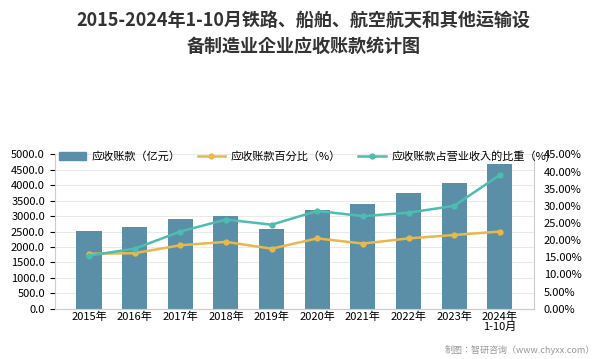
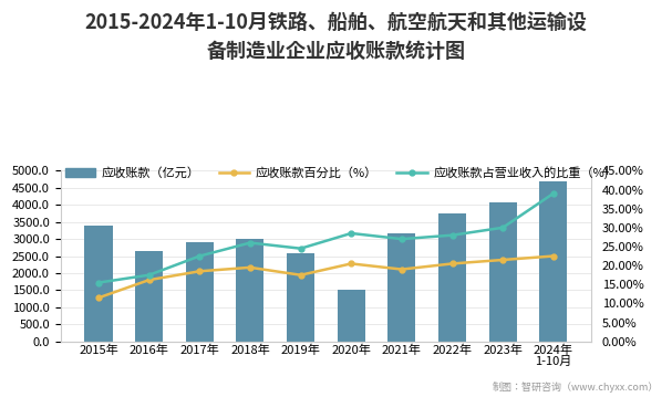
应收账款（亿元）/2015年: 2530 -> 3400
应收账款百分比（%）/2015年: 16.0% -> 11.5%
应收账款（亿元）/2020年: 3200 -> 1500
应收账款（亿元）/2021年: 3380 -> 3150
